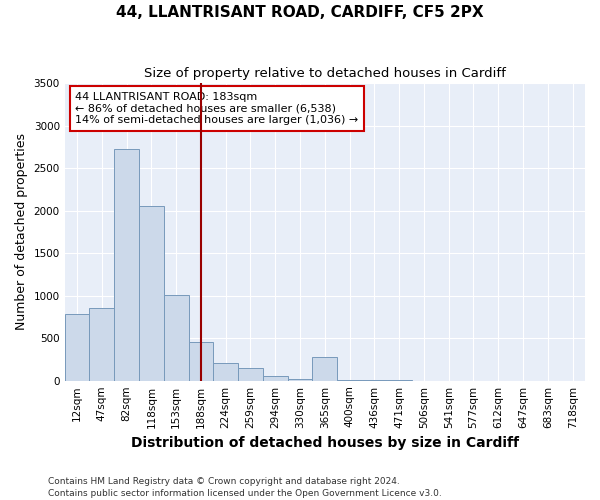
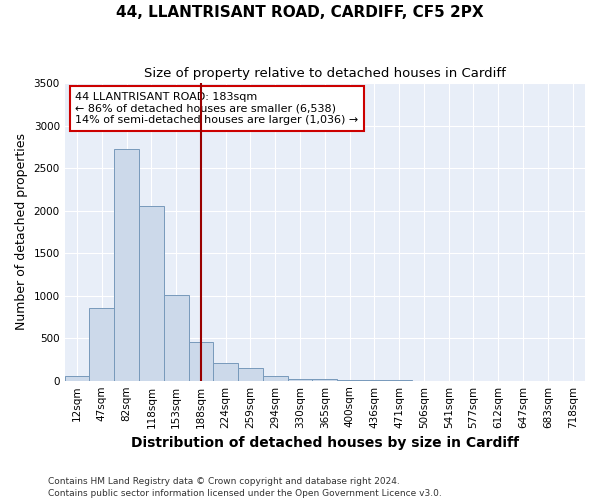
12sqm: 780 -> 60
365sqm: 280 -> 20
